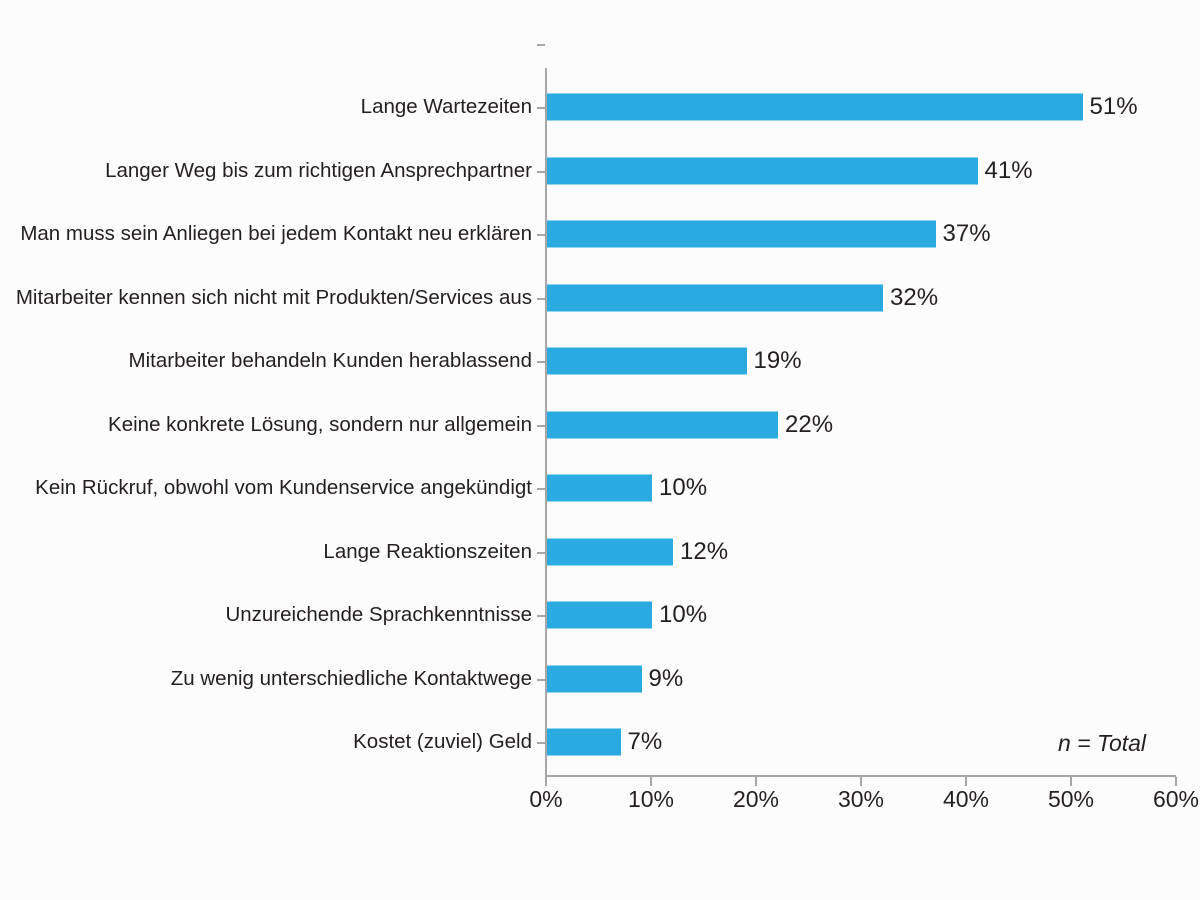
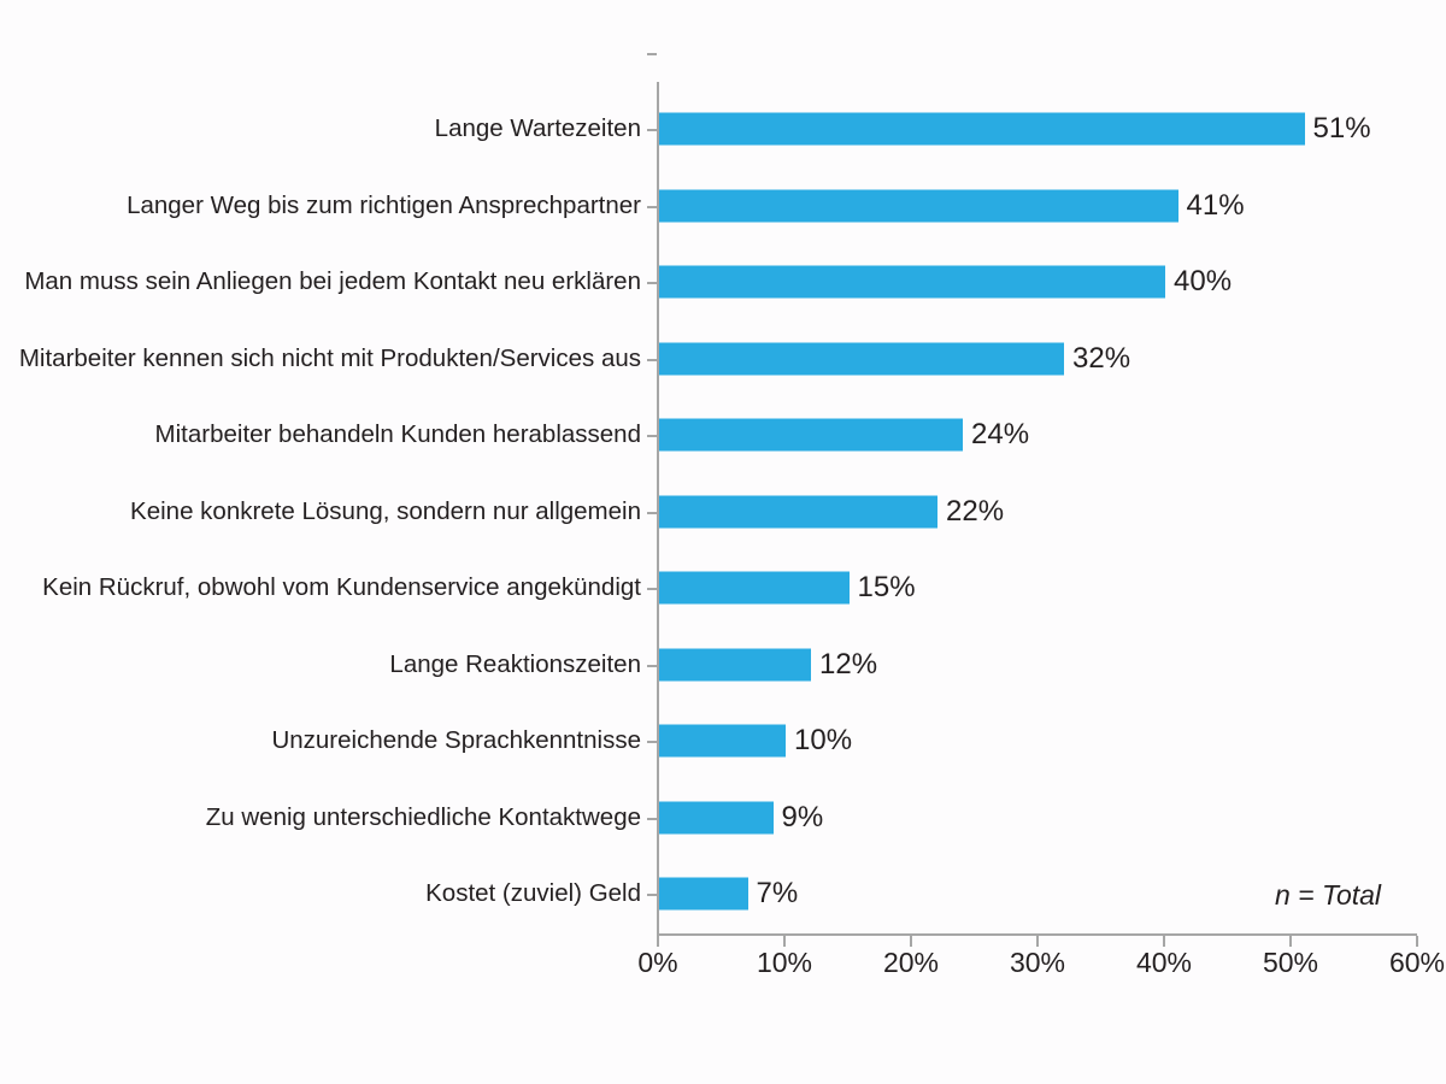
Man muss sein Anliegen bei jedem Kontakt neu erklären: 37% -> 40%
Mitarbeiter behandeln Kunden herablassend: 19% -> 24%
Kein Rückruf, obwohl vom Kundenservice angekündigt: 10% -> 15%
